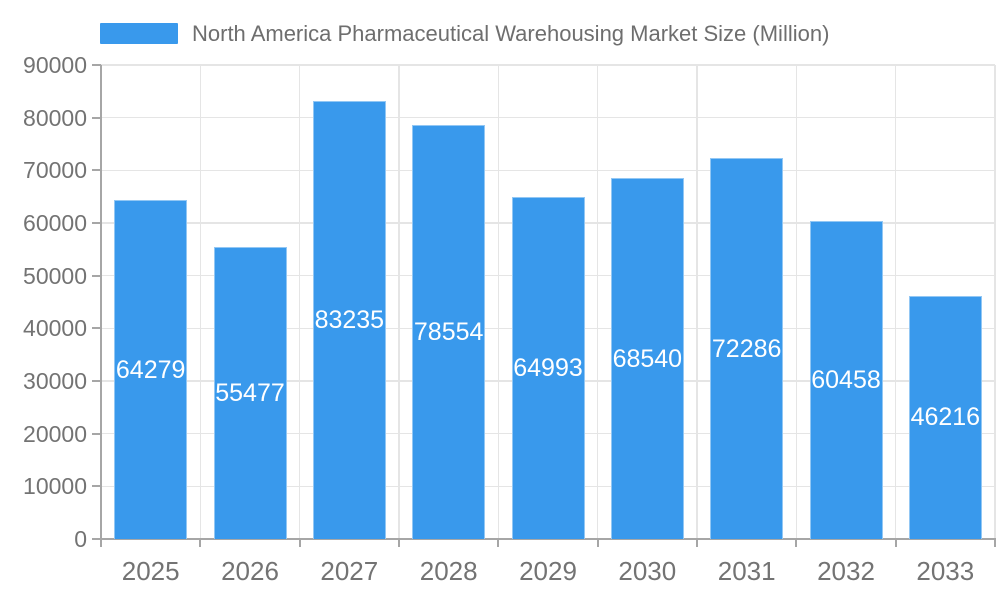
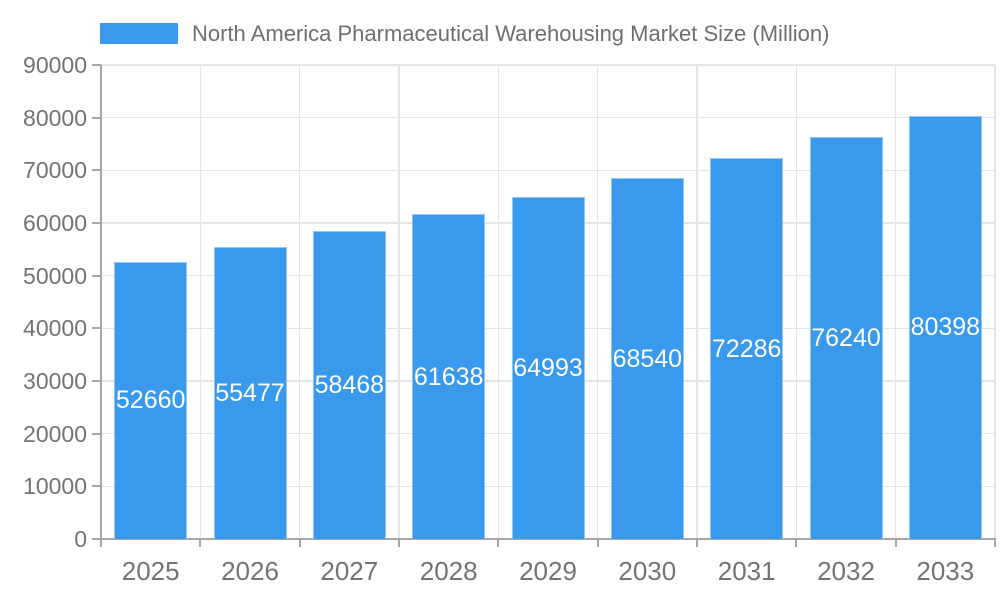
2025: 64279 -> 52660
2027: 83235 -> 58468
2028: 78554 -> 61638
2032: 60458 -> 76240
2033: 46216 -> 80398
